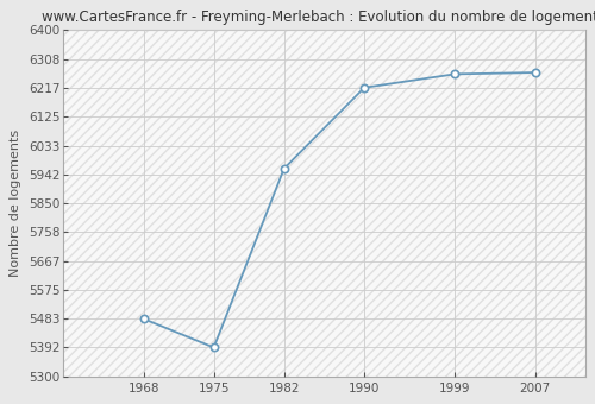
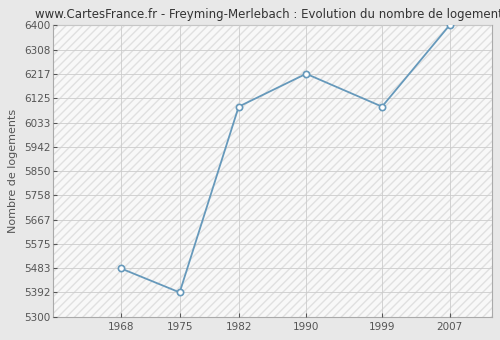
1982: 5960 -> 6093
1999: 6260 -> 6093
2007: 6265 -> 6400
